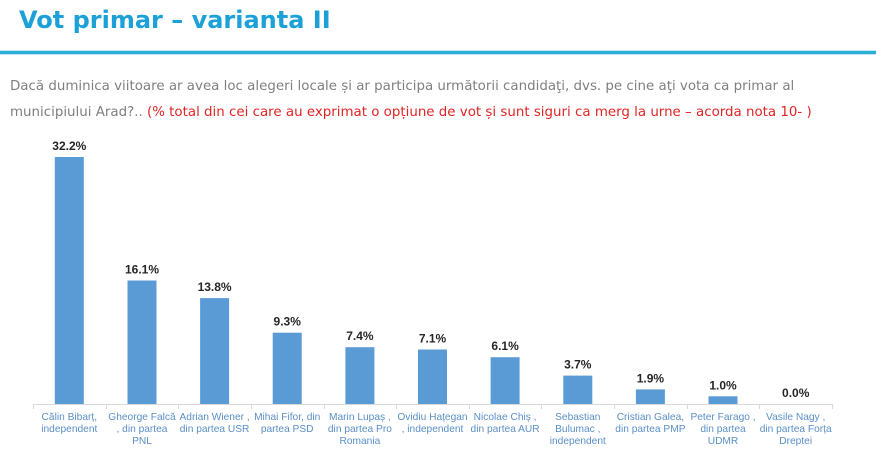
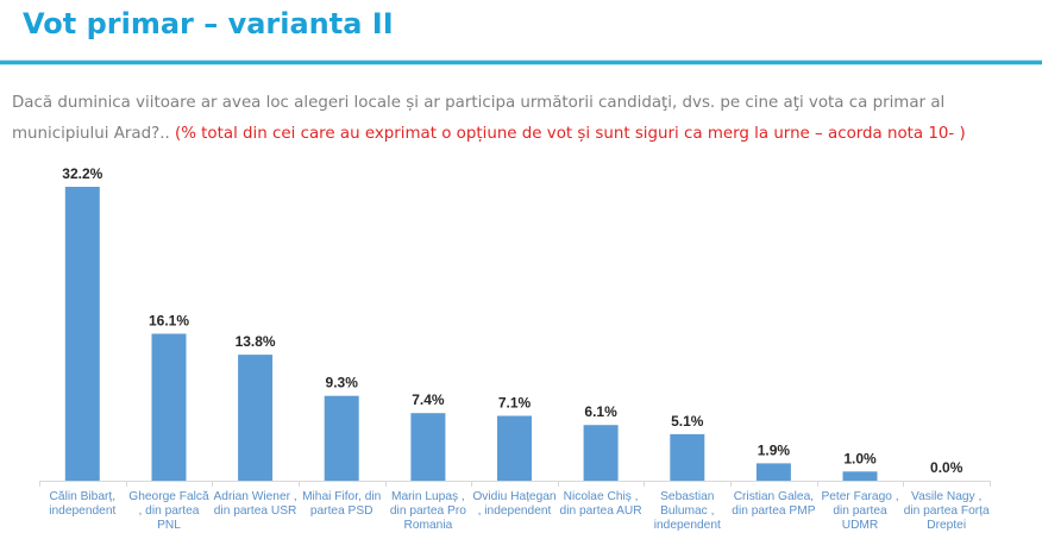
Sebastian Bulumac , independent: 3.7% -> 5.1%
